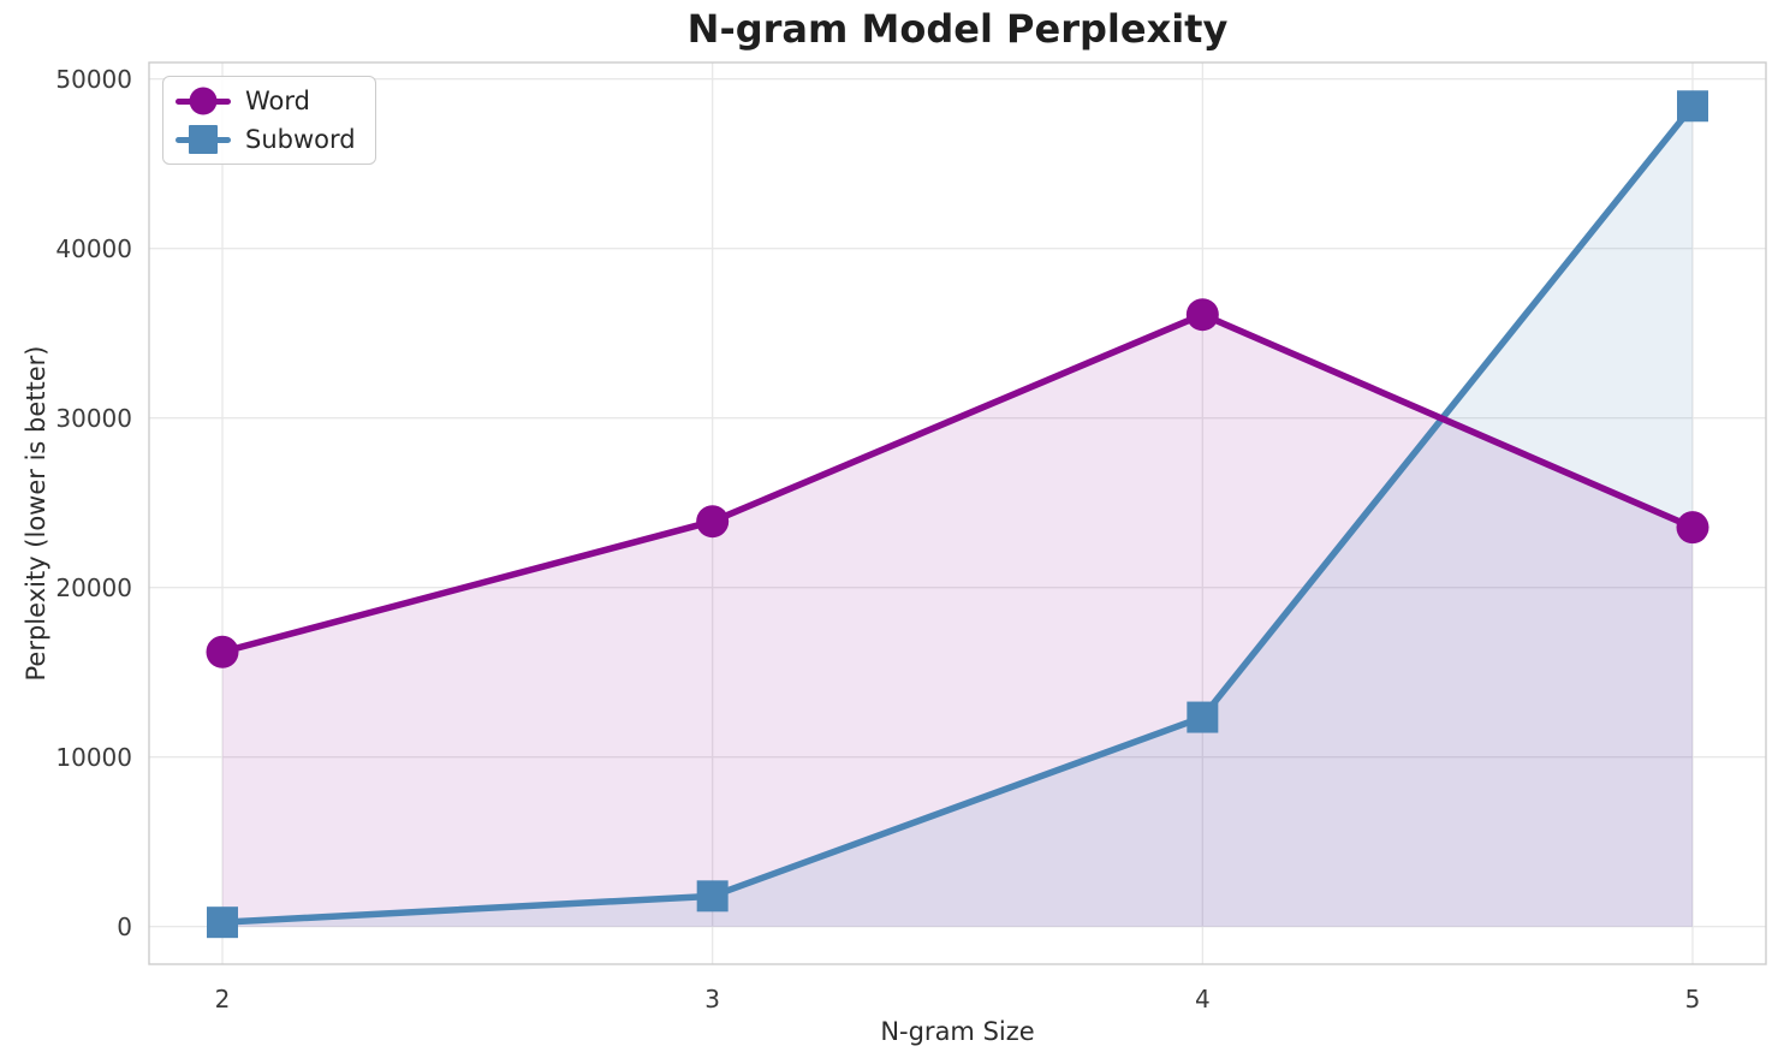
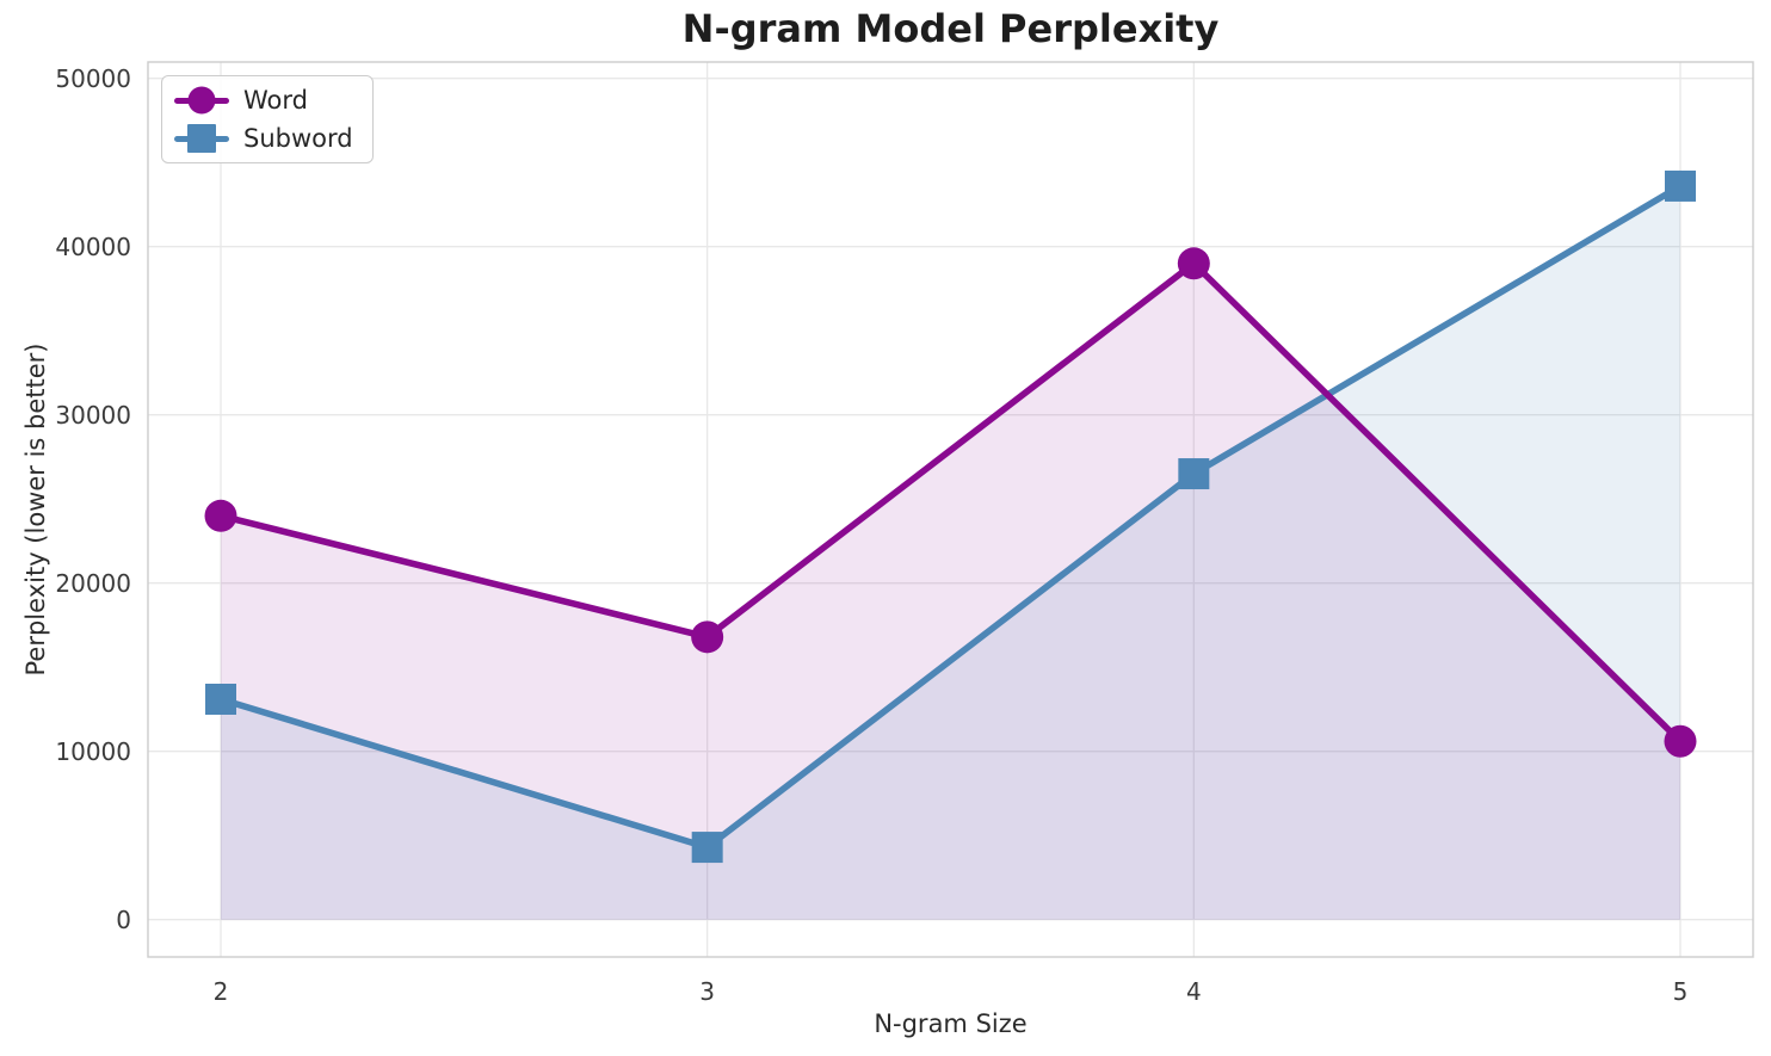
Word/2: 16200 -> 24000
Subword/2: 200 -> 13100
Word/3: 23900 -> 16800
Subword/3: 1800 -> 4300
Word/4: 36100 -> 39000
Subword/4: 12400 -> 26500
Word/5: 23600 -> 10600
Subword/5: 48400 -> 43600
